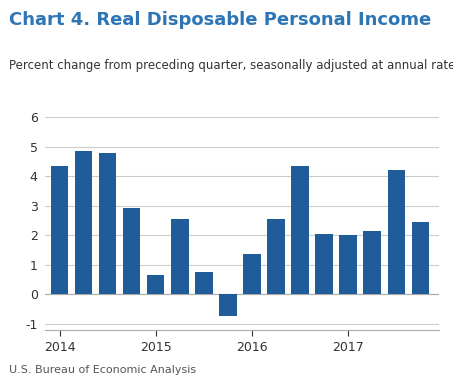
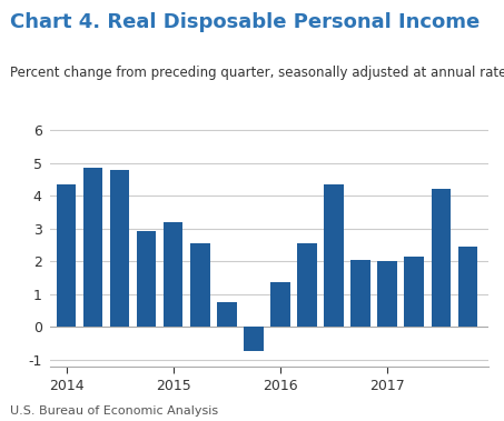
2015: 0.65 -> 3.20
